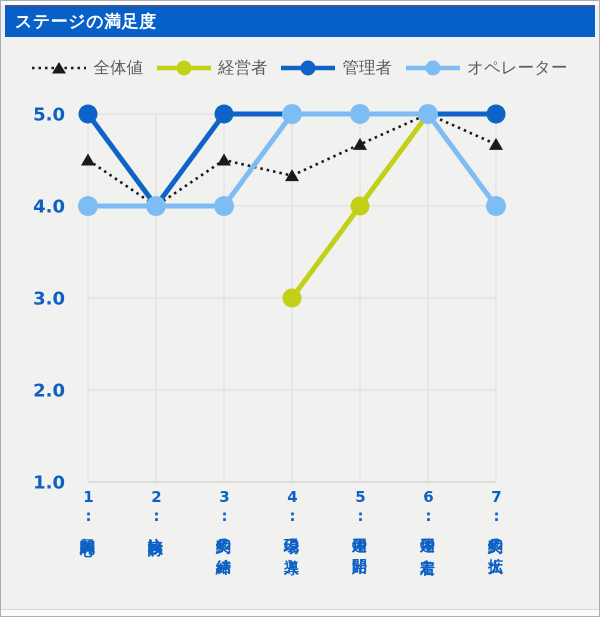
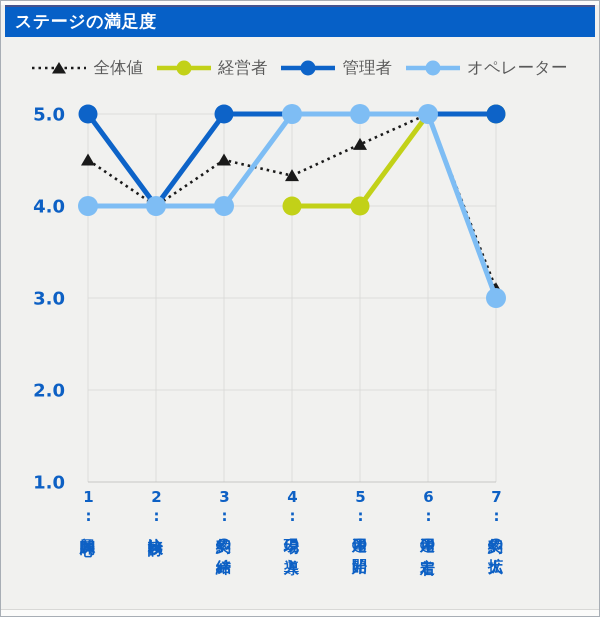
経営者/4:現場の導入: 3 -> 4
全体値/7:契約の拡大: 4.7 -> 3.1
オペレーター/7:契約の拡大: 4 -> 3
